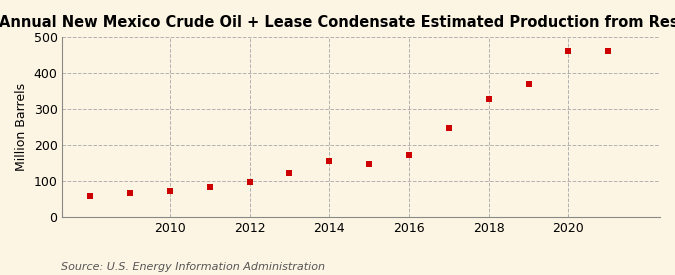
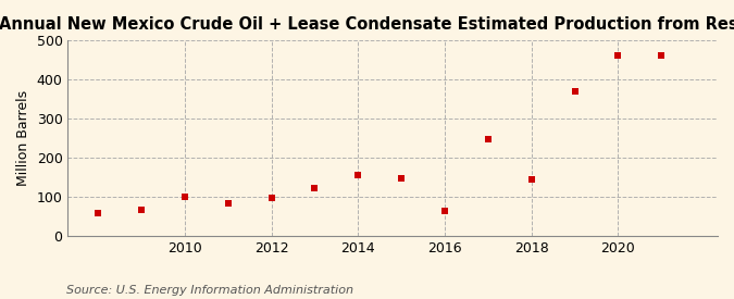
2010: 72 -> 100
2016: 172 -> 65
2018: 328 -> 145
